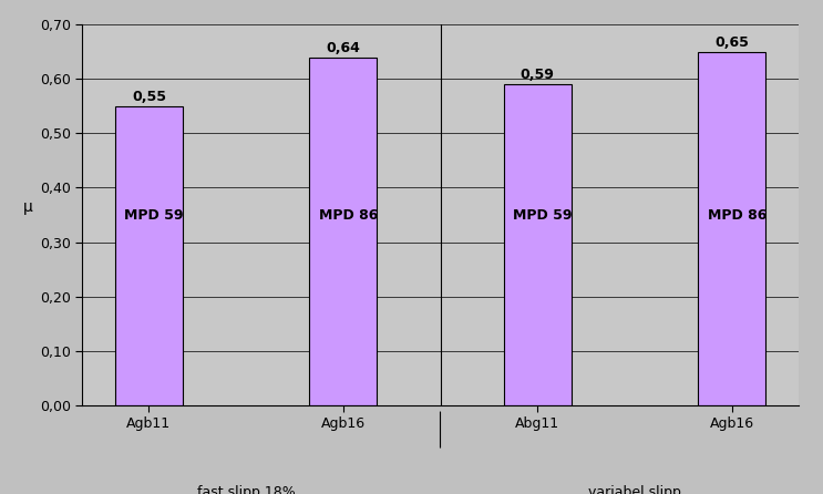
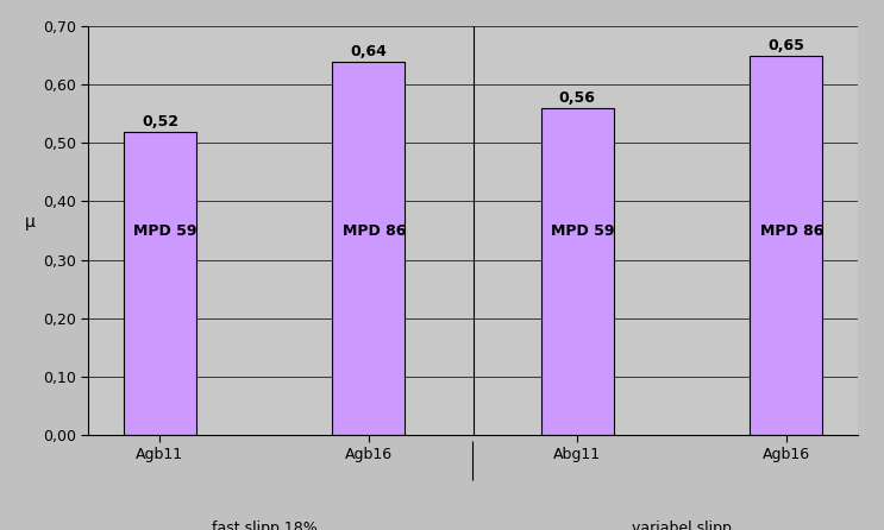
Agb11: 0,55 -> 0,52
Abg11: 0,59 -> 0,56
